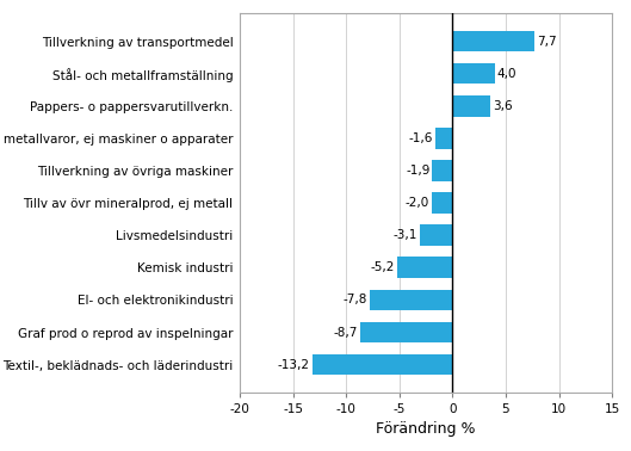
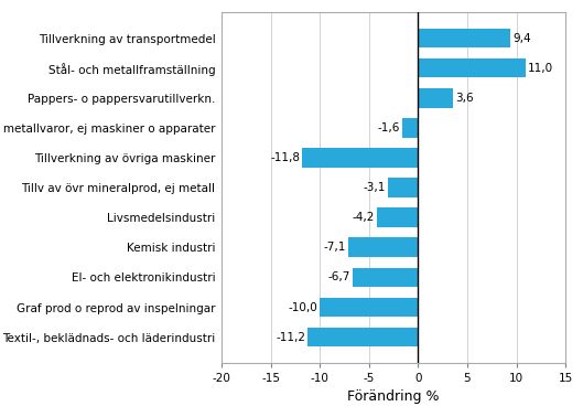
Tillverkning av transportmedel: 7,7 -> 9,4
Stål- och metallframställning: 4,0 -> 11,0
Tillverkning av övriga maskiner: -1,9 -> -11,8
Tillv av övr mineralprod, ej metall: -2,0 -> -3,1
Livsmedelsindustri: -3,1 -> -4,2
Kemisk industri: -5,2 -> -7,1
El- och elektronikindustri: -7,8 -> -6,7
Graf prod o reprod av inspelningar: -8,7 -> -10,0
Textil-, beklädnads- och läderindustri: -13,2 -> -11,2
